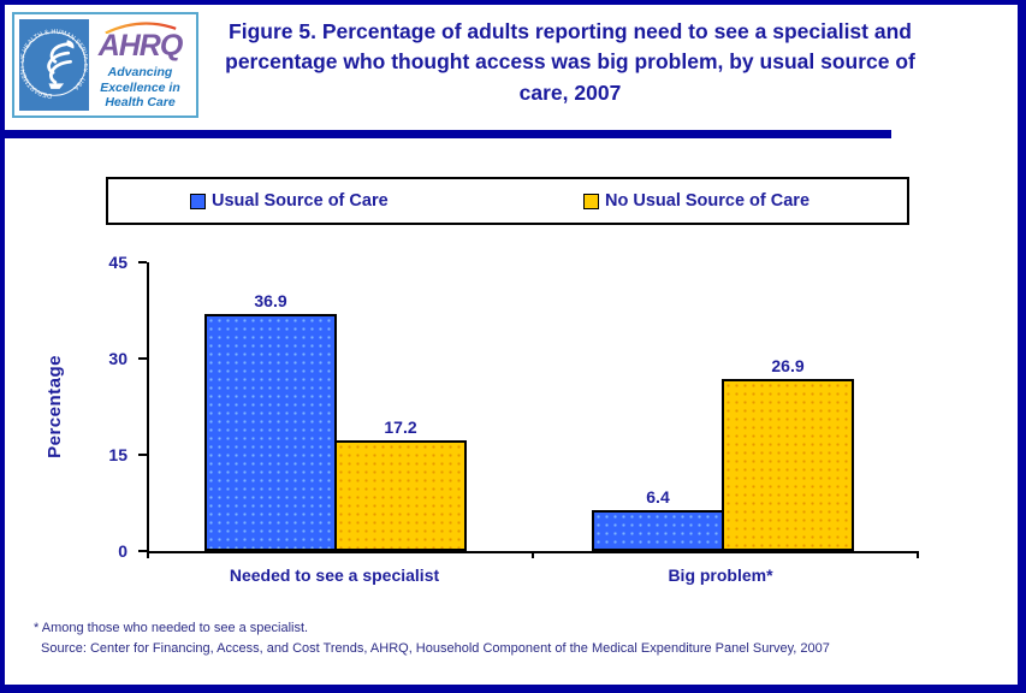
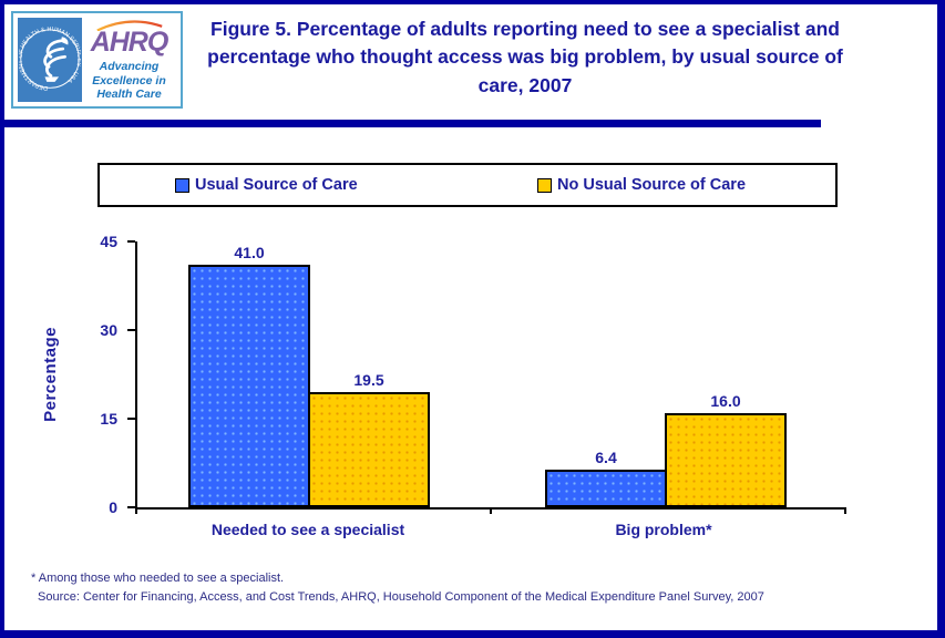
Usual Source of Care/Needed to see a specialist: 36.9 -> 41.0
No Usual Source of Care/Needed to see a specialist: 17.2 -> 19.5
No Usual Source of Care/Big problem*: 26.9 -> 16.0
